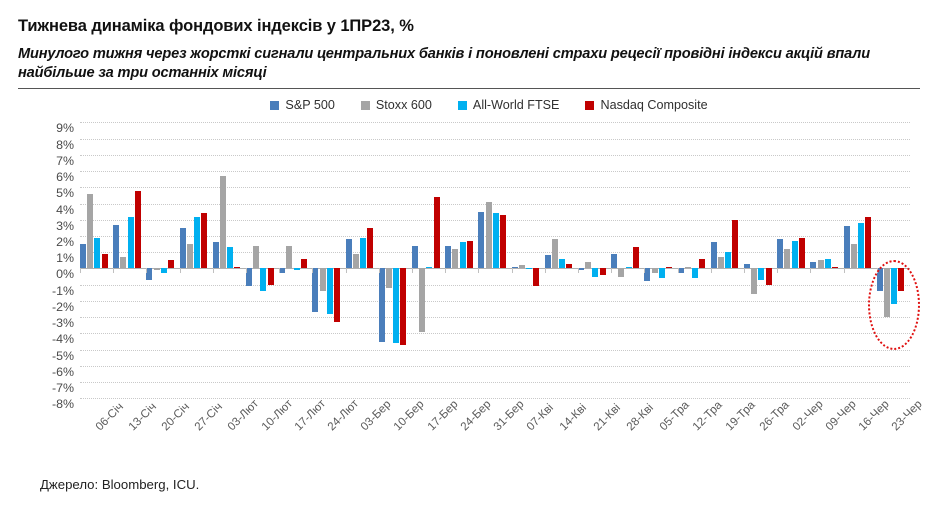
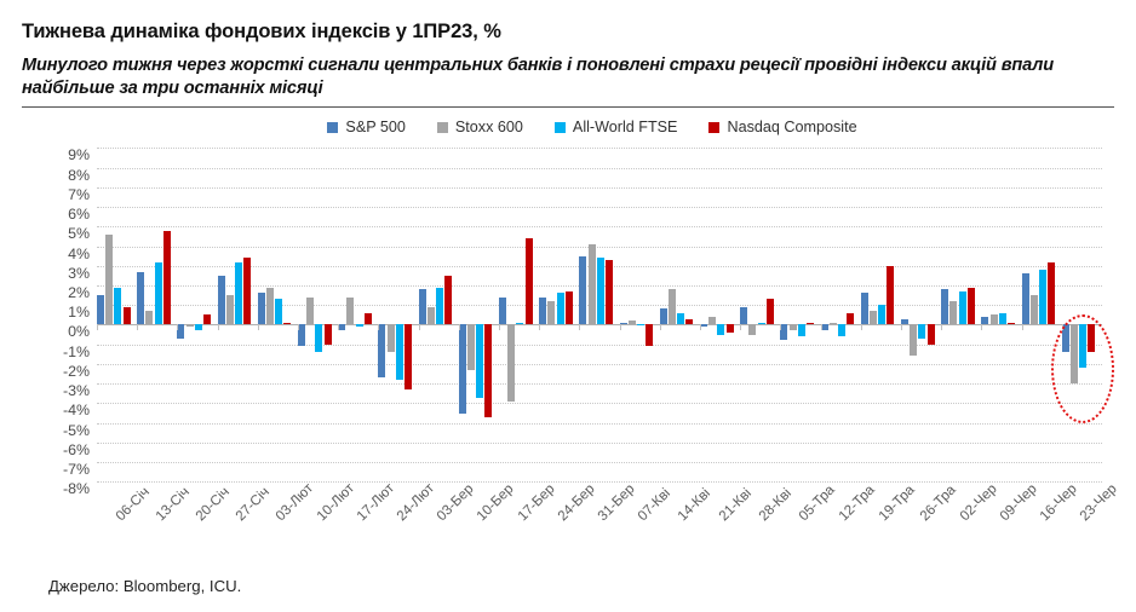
Stoxx 600/03-Лют: 5.7% -> 1.9%
Stoxx 600/10-Бер: -1.2% -> -2.3%
All-World FTSE/10-Бер: -4.6% -> -3.7%
